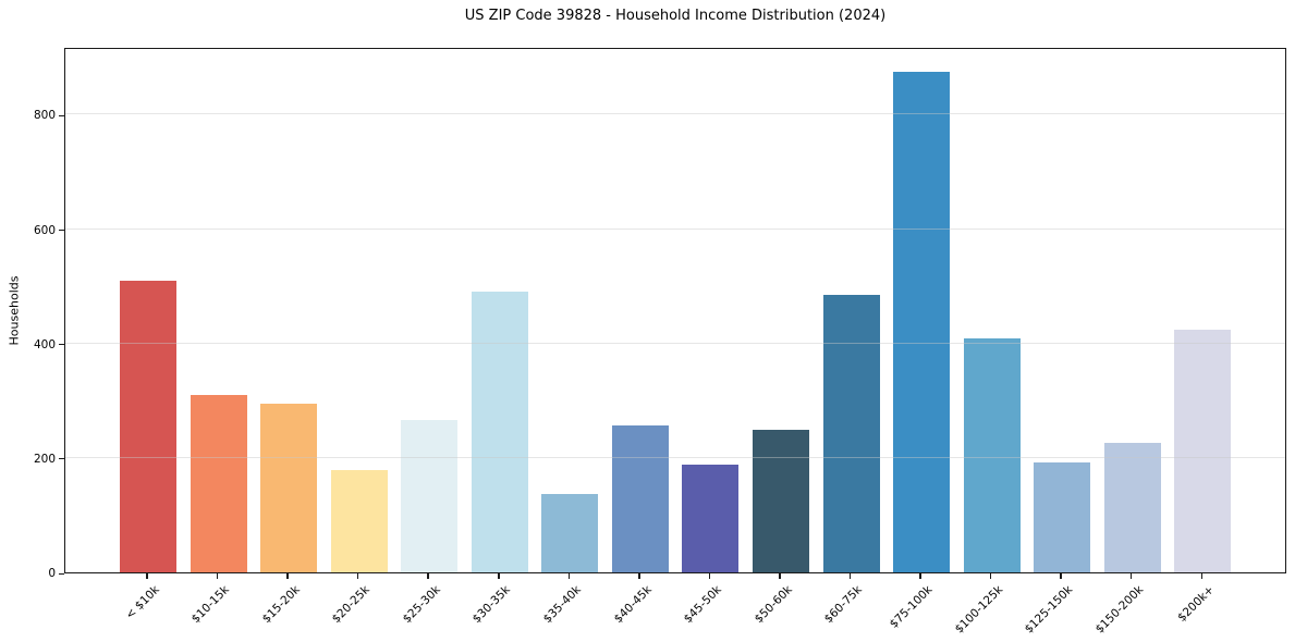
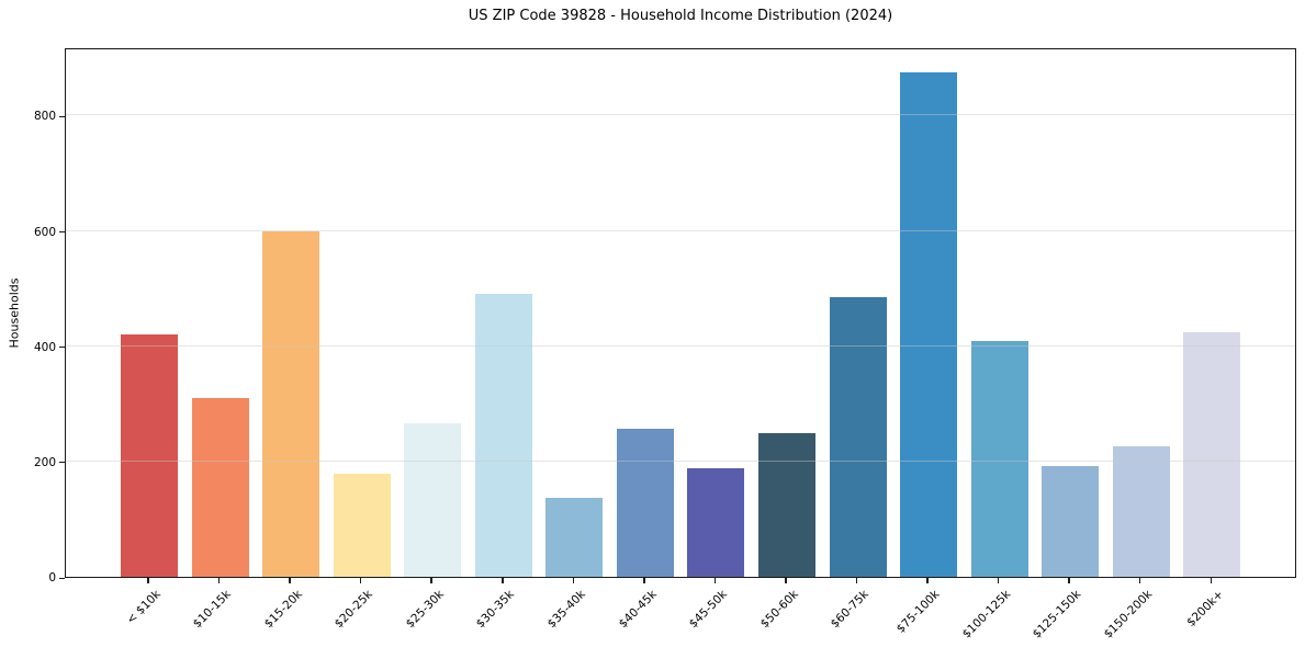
< $10k: 510 -> 420
$15-20k: 300 -> 600
